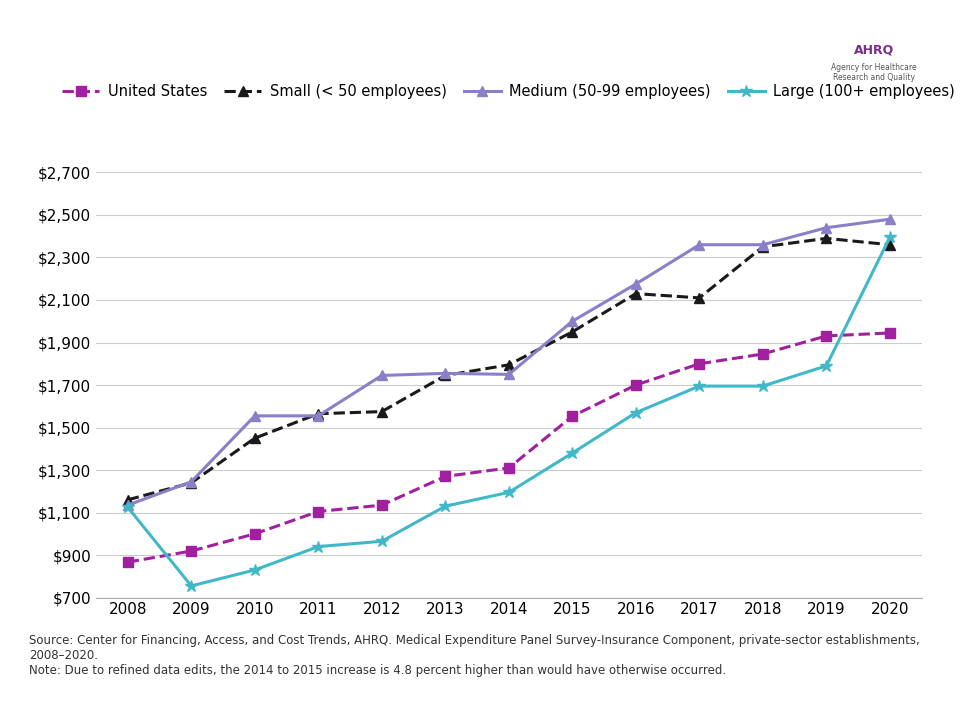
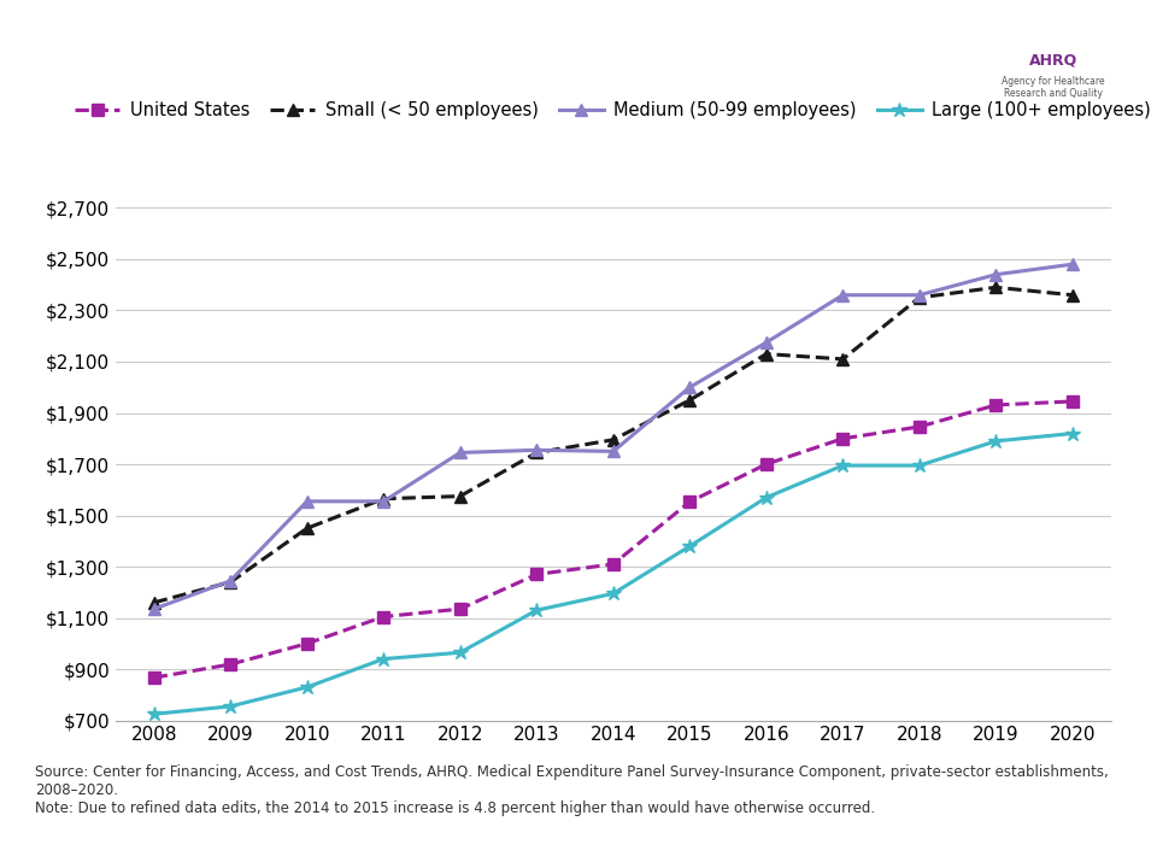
Large (100+ employees)/2008: $1,125 -> $725
Large (100+ employees)/2020: $2,395 -> $1,820
